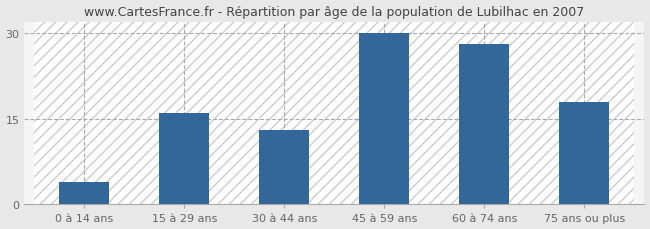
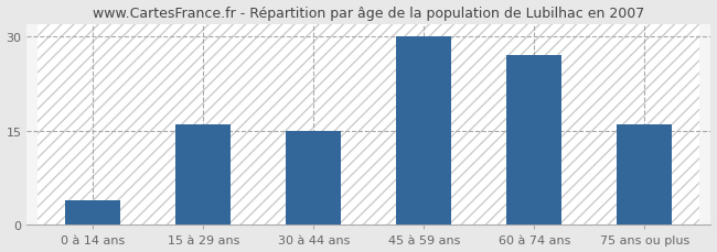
30 à 44 ans: 13 -> 15
60 à 74 ans: 28 -> 27
75 ans ou plus: 18 -> 16
